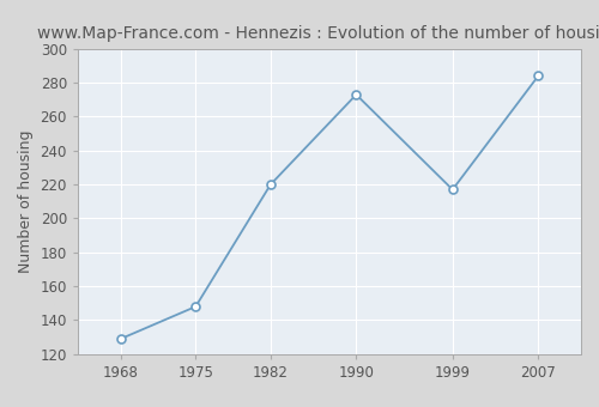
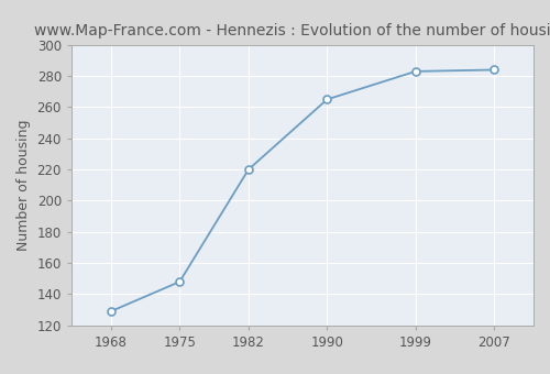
1990: 273 -> 265
1999: 217 -> 283
